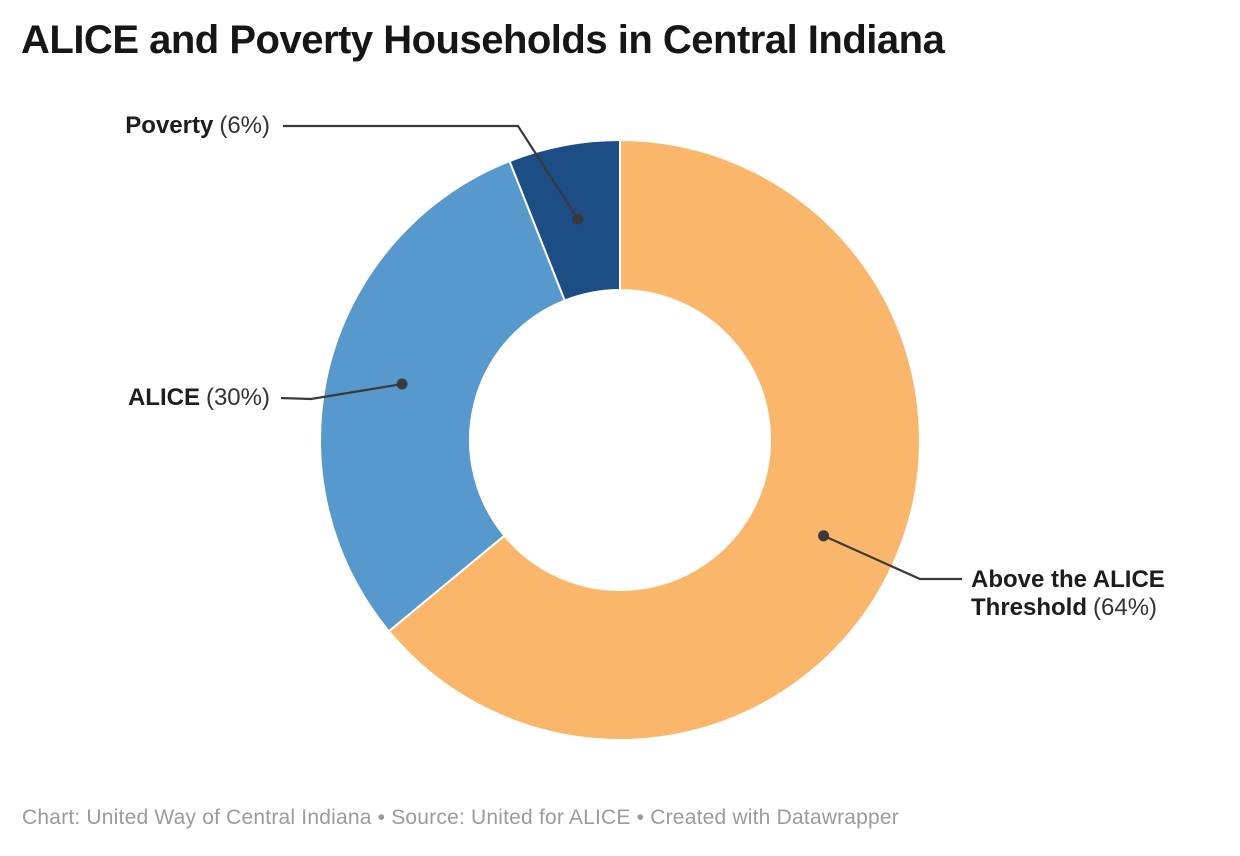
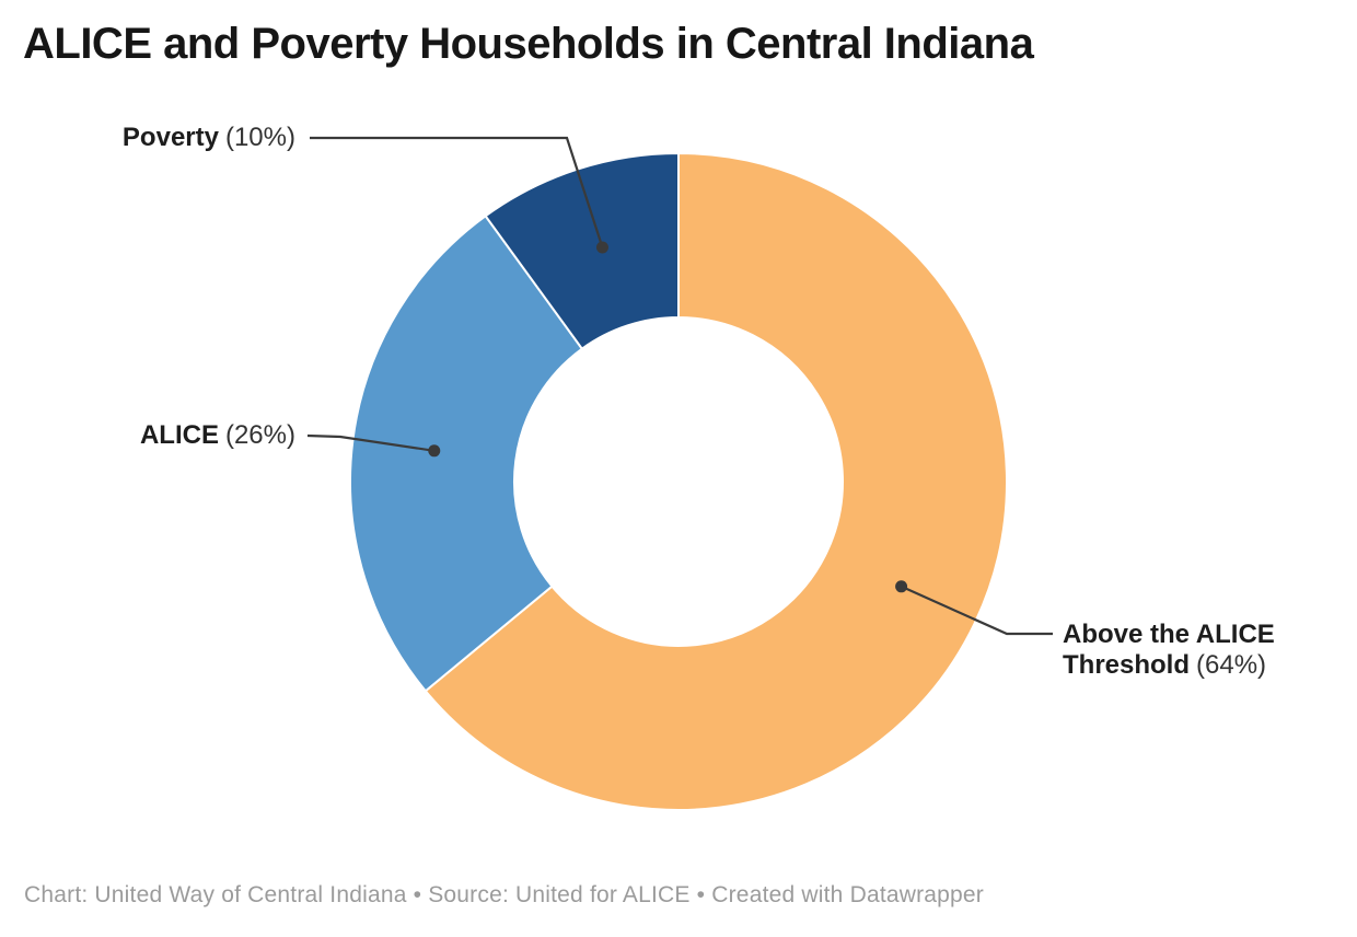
ALICE: 30% -> 26%
Poverty: 6% -> 10%
